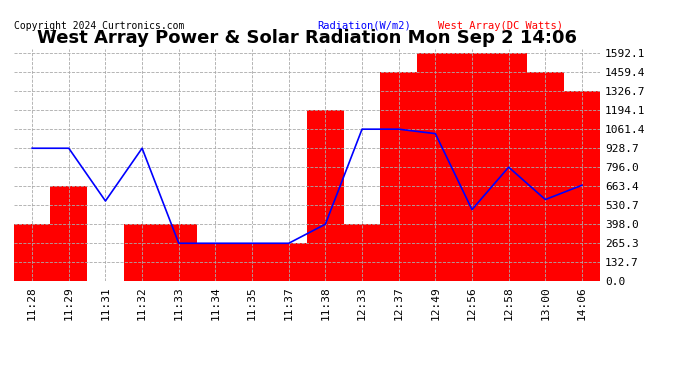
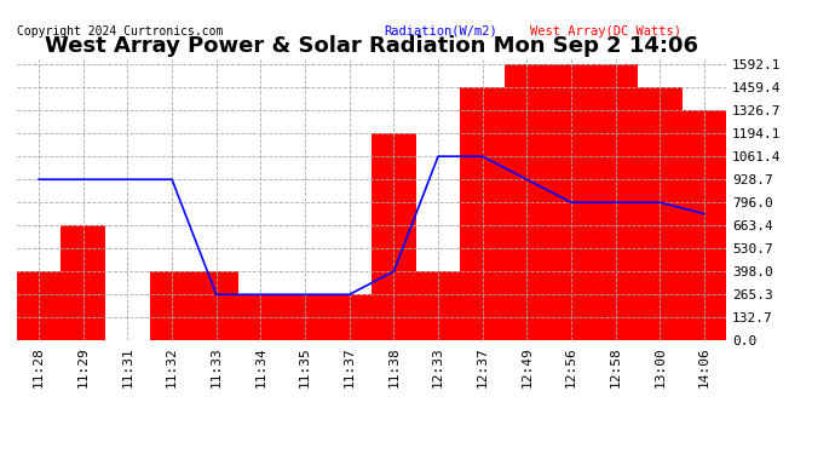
11:31: 560 -> 930
12:49: 1030 -> 930
12:56: 500 -> 800
13:00: 570 -> 800
14:06: 670 -> 730
